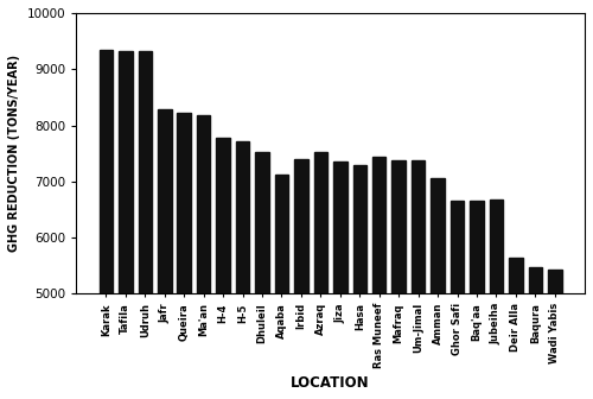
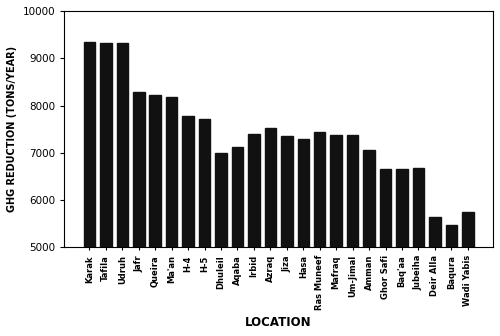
Dhuleil: 7520 -> 7000
Wadi Yabis: 5430 -> 5750
